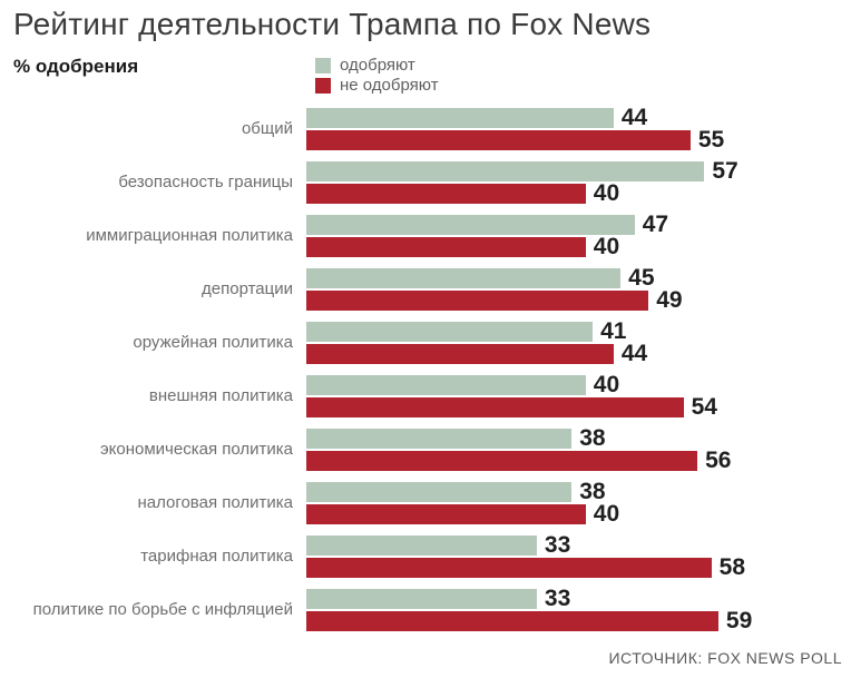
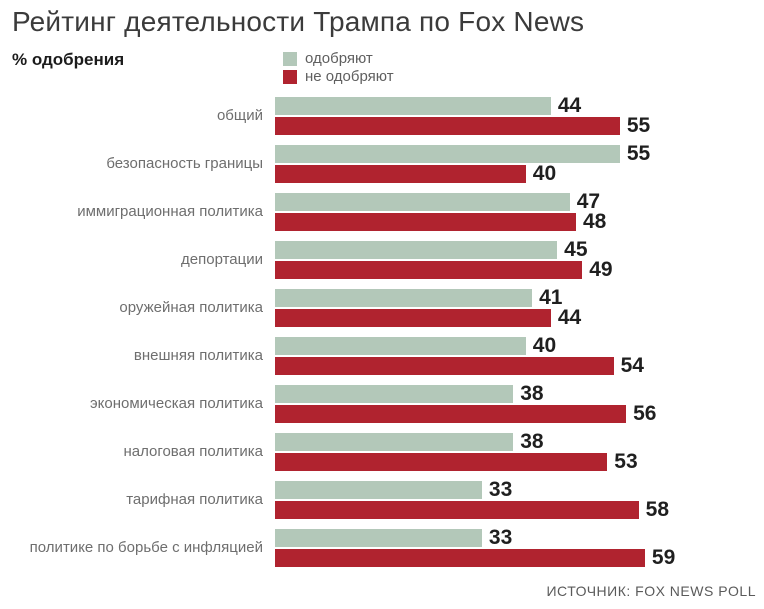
одобряют/безопасность границы: 57 -> 55
не одобряют/иммиграционная политика: 40 -> 48
не одобряют/налоговая политика: 40 -> 53
